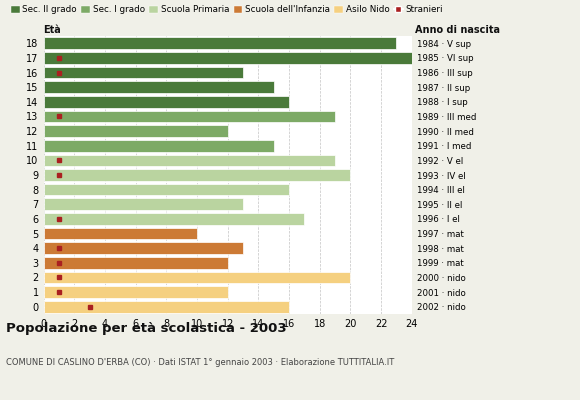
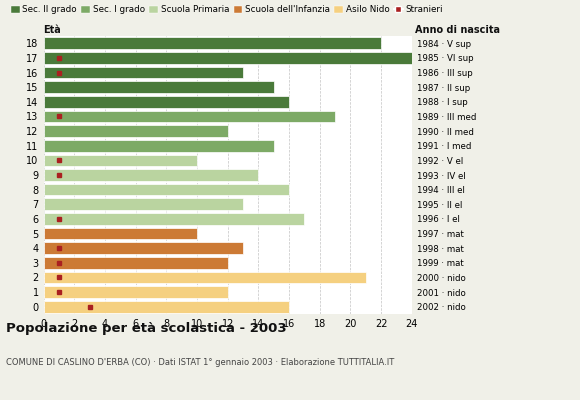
18: 23 -> 22
10: 19 -> 10
9: 20 -> 14
2: 20 -> 21
